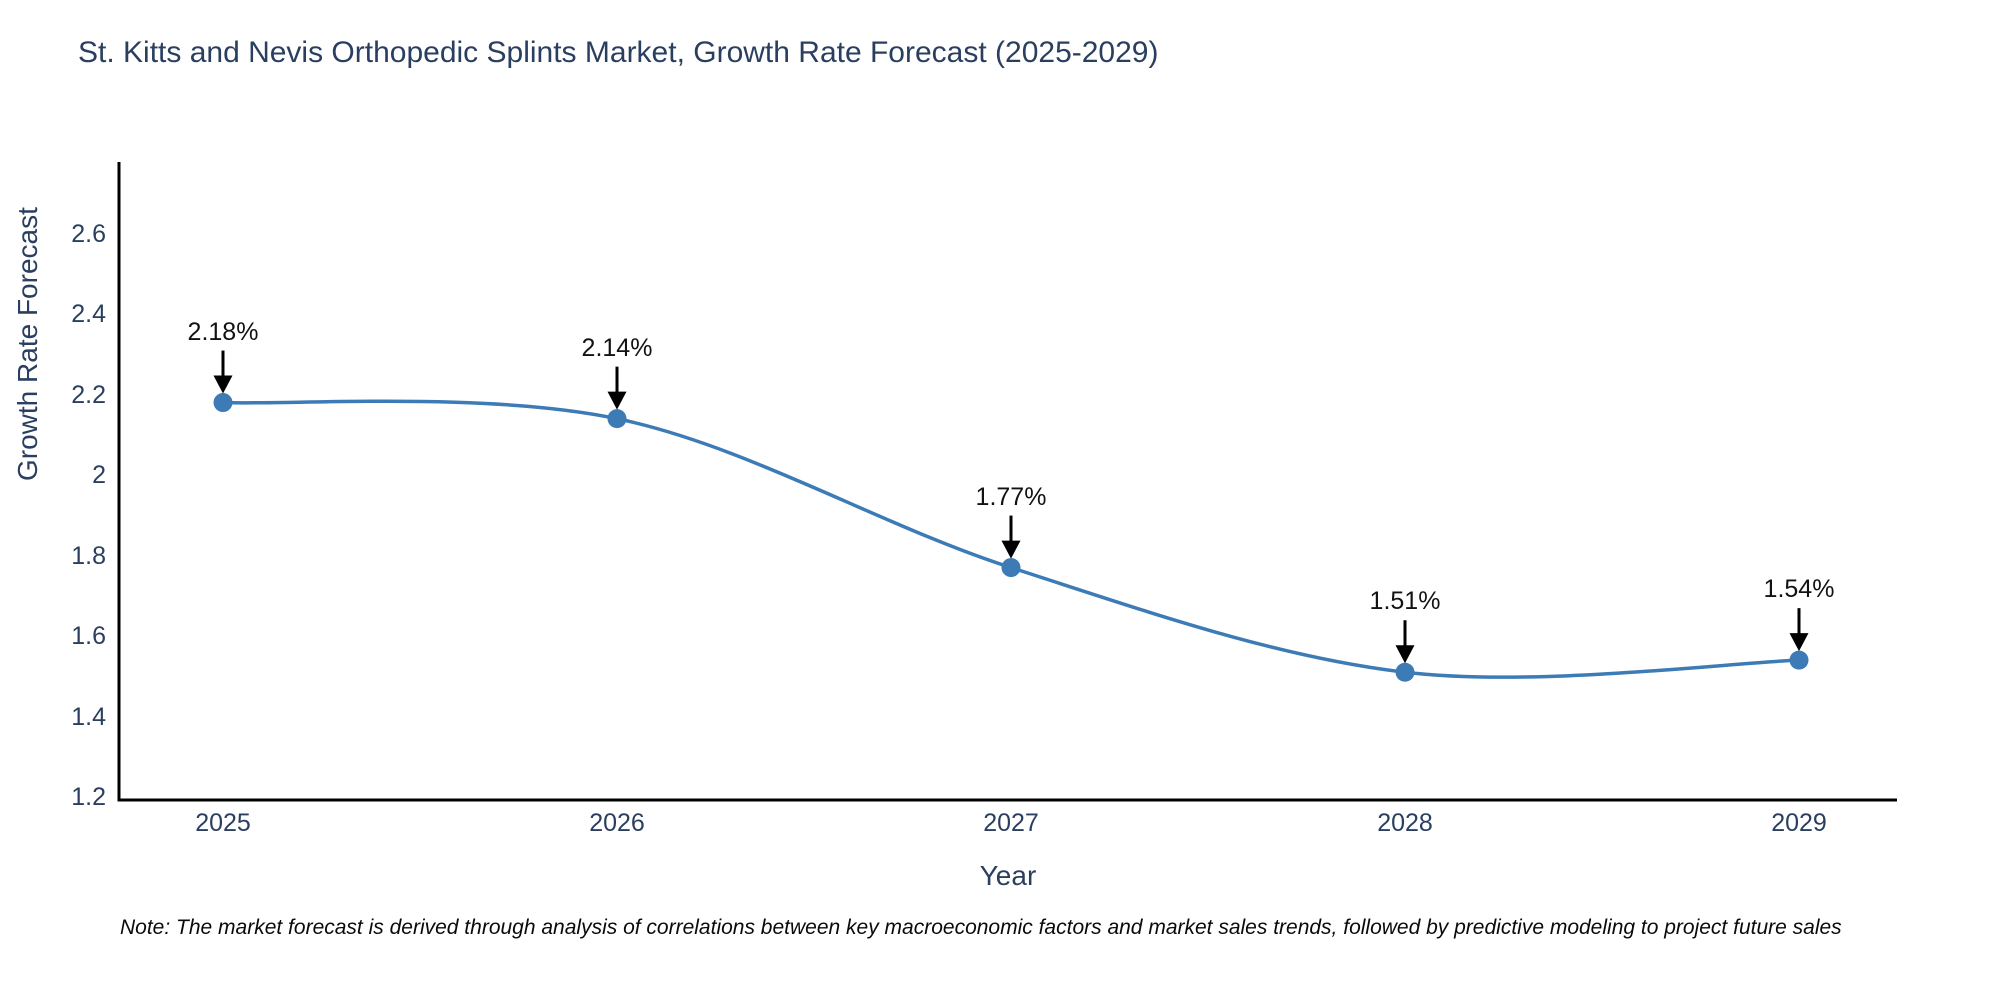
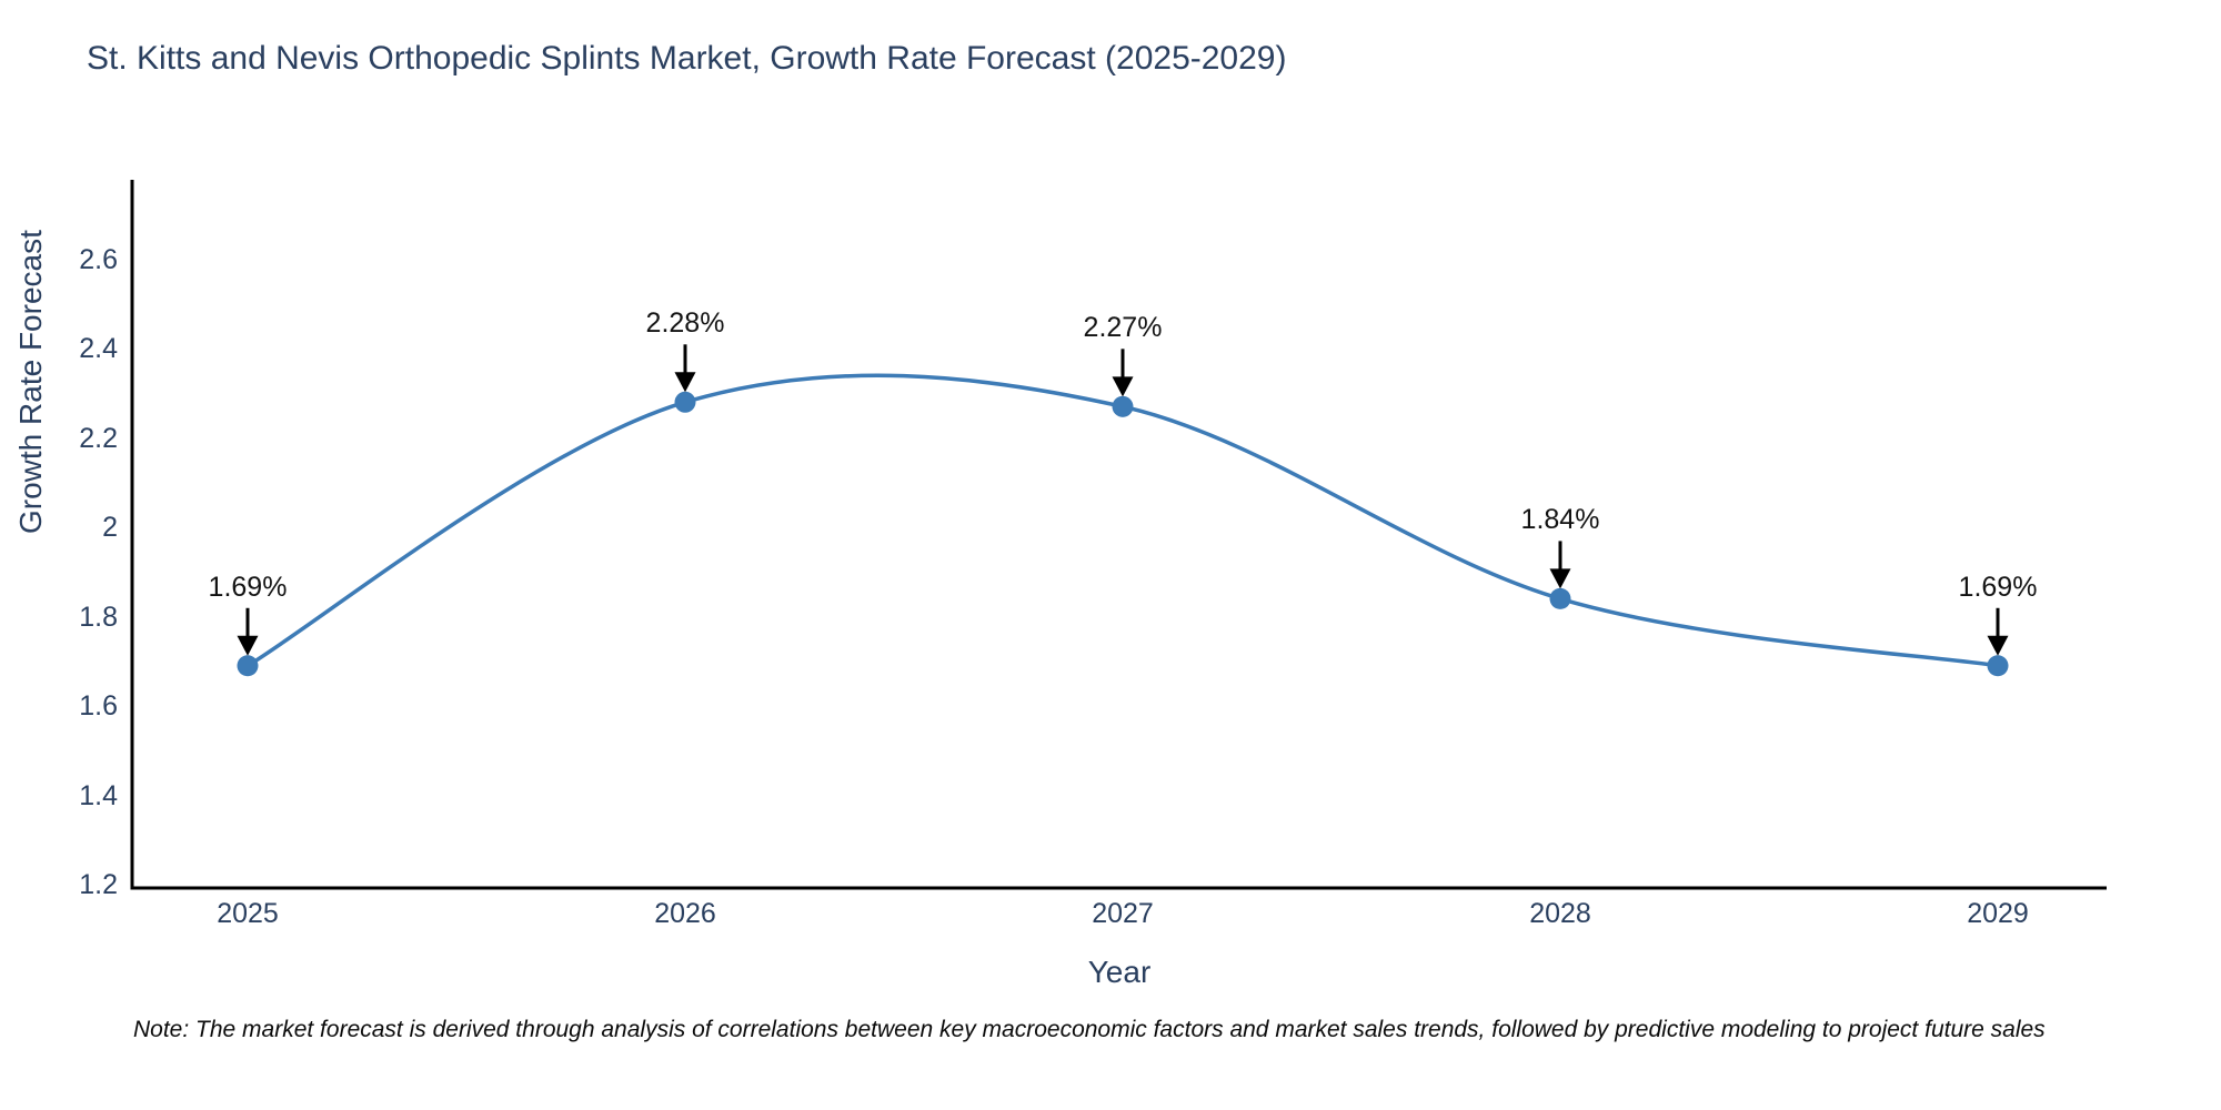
2025: 2.18% -> 1.69%
2026: 2.14% -> 2.28%
2027: 1.77% -> 2.27%
2028: 1.51% -> 1.84%
2029: 1.54% -> 1.69%
